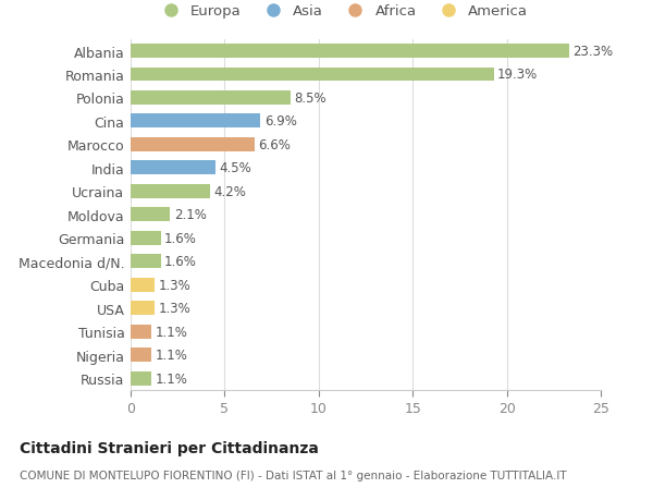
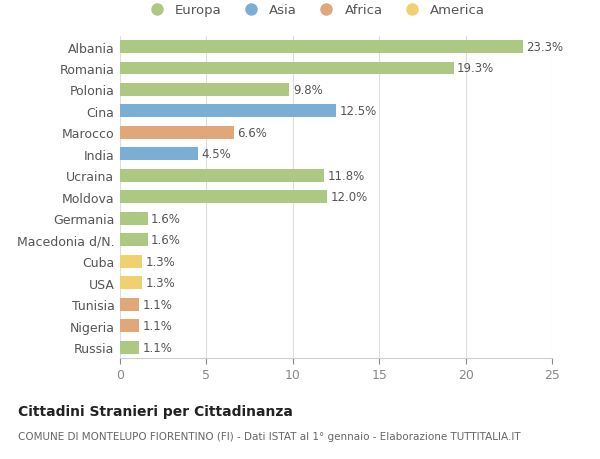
Polonia: 8.5% -> 9.8%
Cina: 6.9% -> 12.5%
Ucraina: 4.2% -> 11.8%
Moldova: 2.1% -> 12.0%
